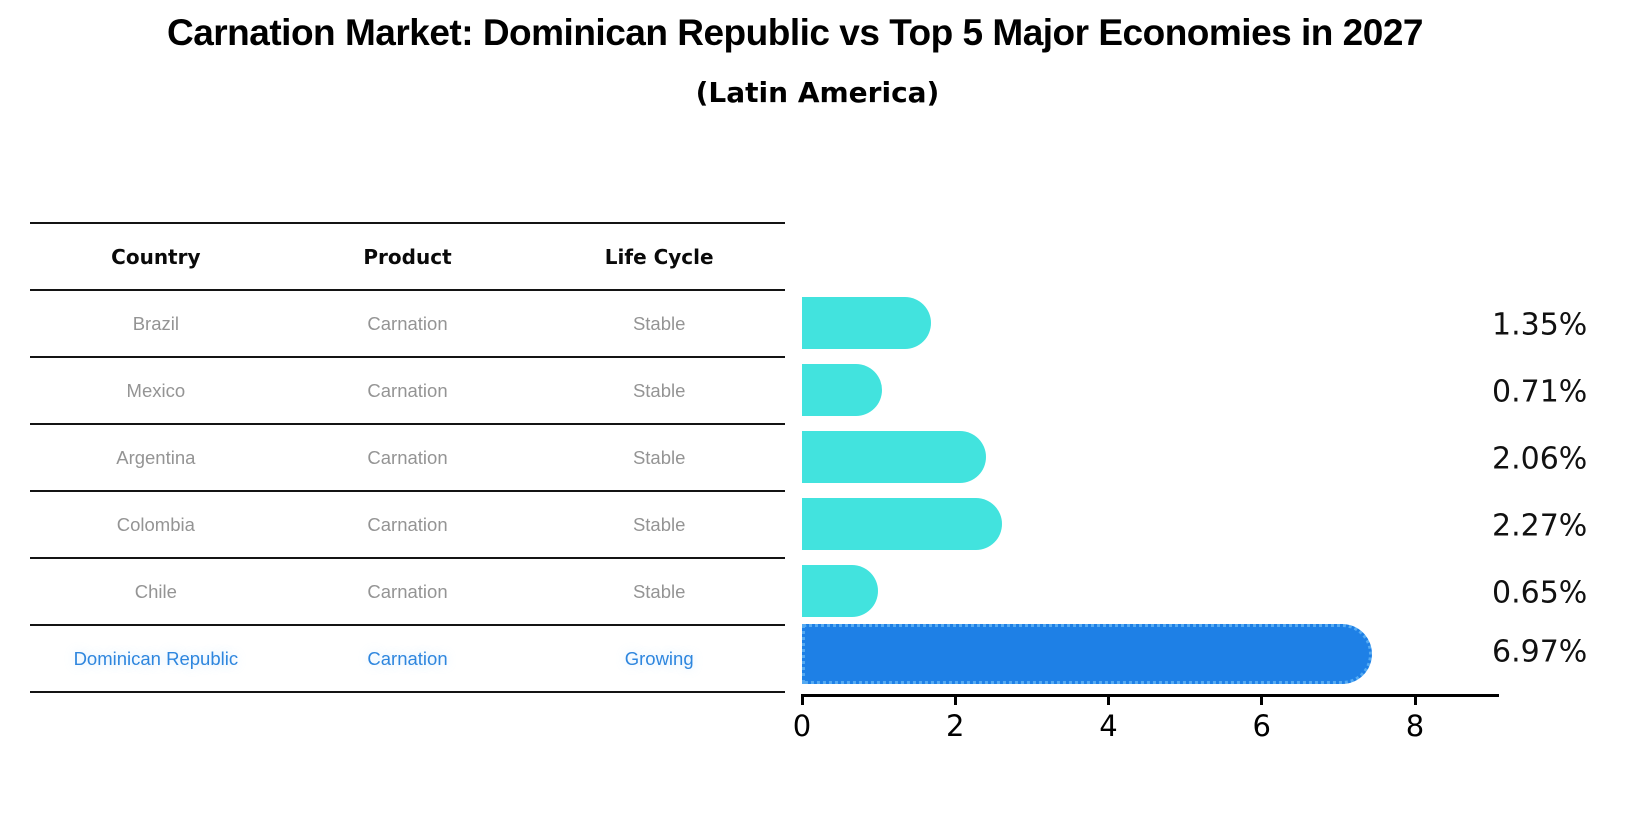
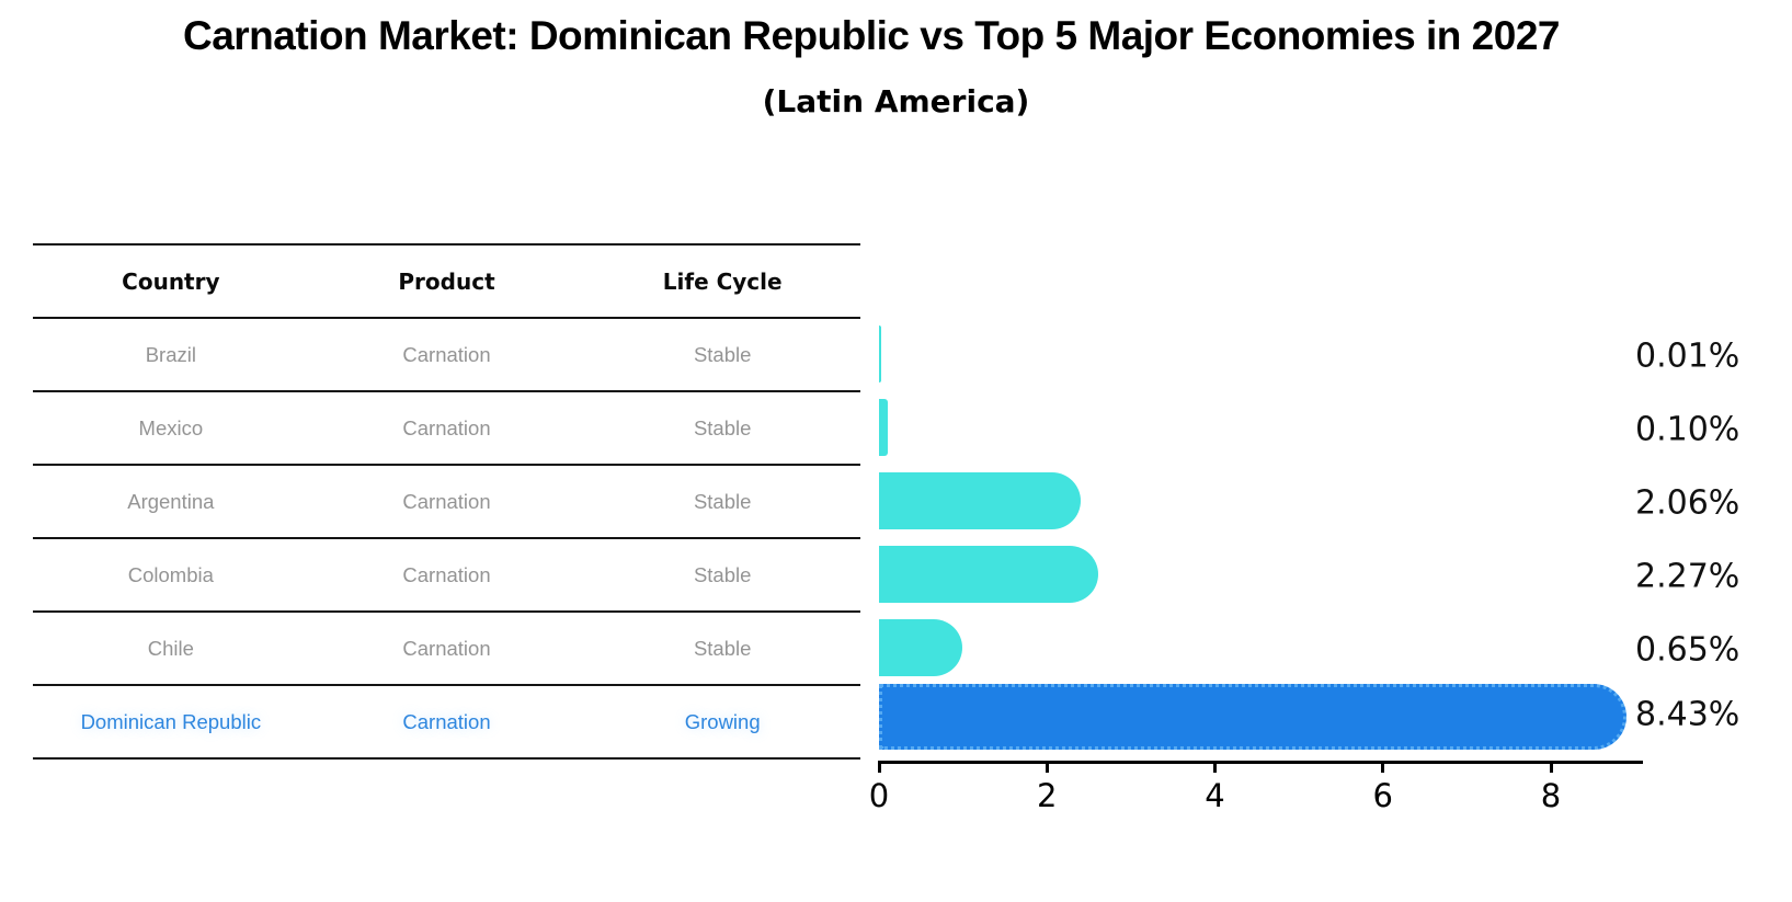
Brazil: 1.35% -> 0.01%
Mexico: 0.71% -> 0.10%
Dominican Republic: 6.97% -> 8.43%
